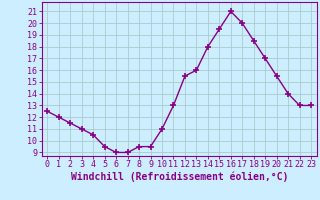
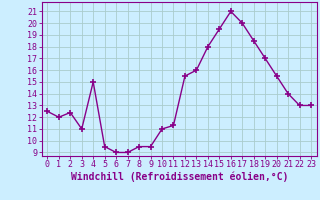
2: 11.5 -> 12.4
4: 10.5 -> 15.0
11: 13.0 -> 11.3
